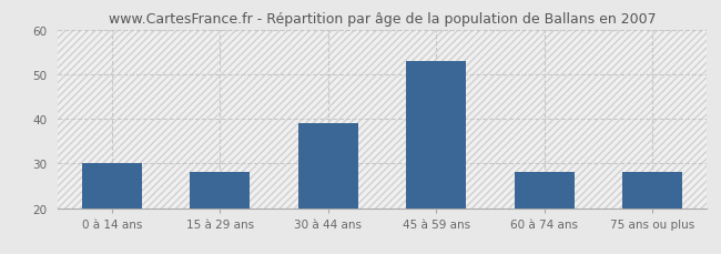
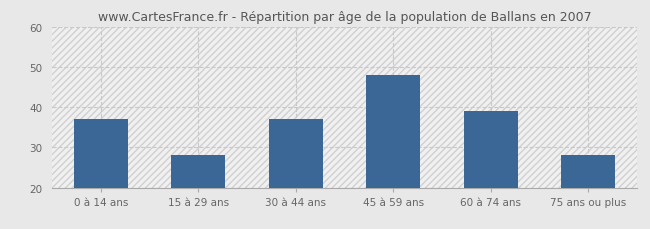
0 à 14 ans: 30 -> 37
30 à 44 ans: 39 -> 37
45 à 59 ans: 53 -> 48
60 à 74 ans: 28 -> 39
